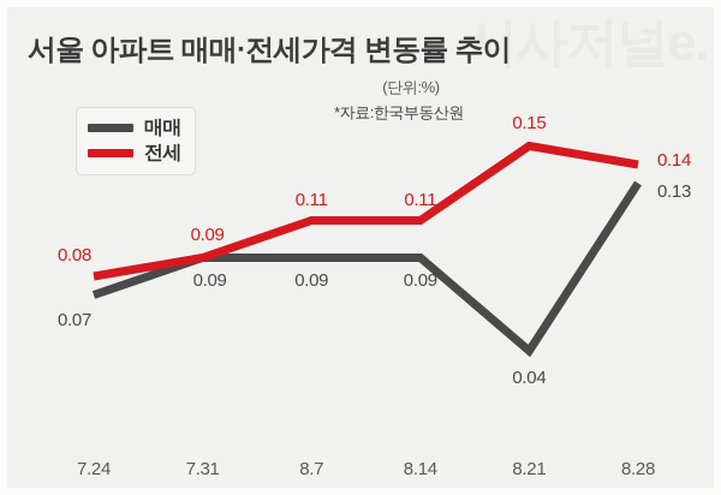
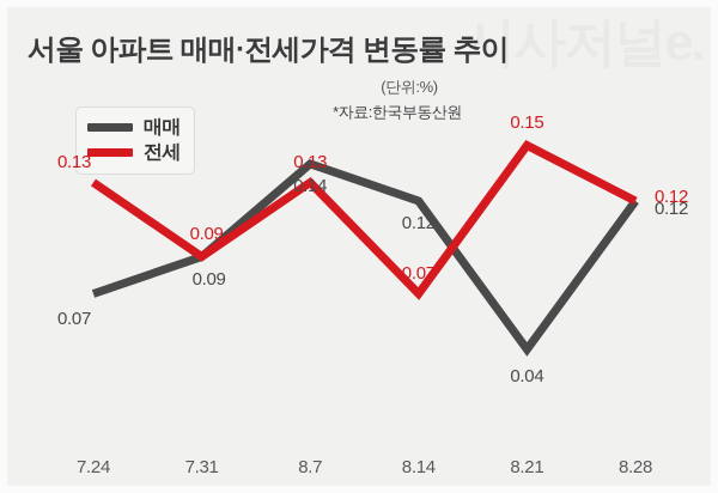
전세/7.24: 0.08 -> 0.13
매매/8.7: 0.09 -> 0.14
전세/8.7: 0.11 -> 0.13
매매/8.14: 0.09 -> 0.12
전세/8.14: 0.11 -> 0.07
매매/8.28: 0.13 -> 0.12
전세/8.28: 0.14 -> 0.12
